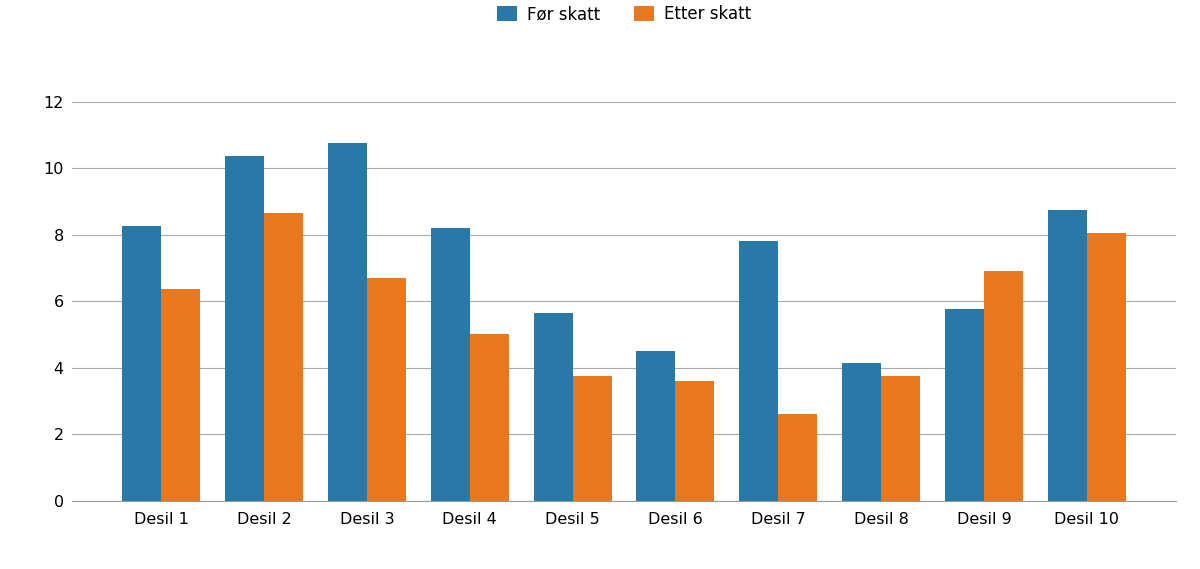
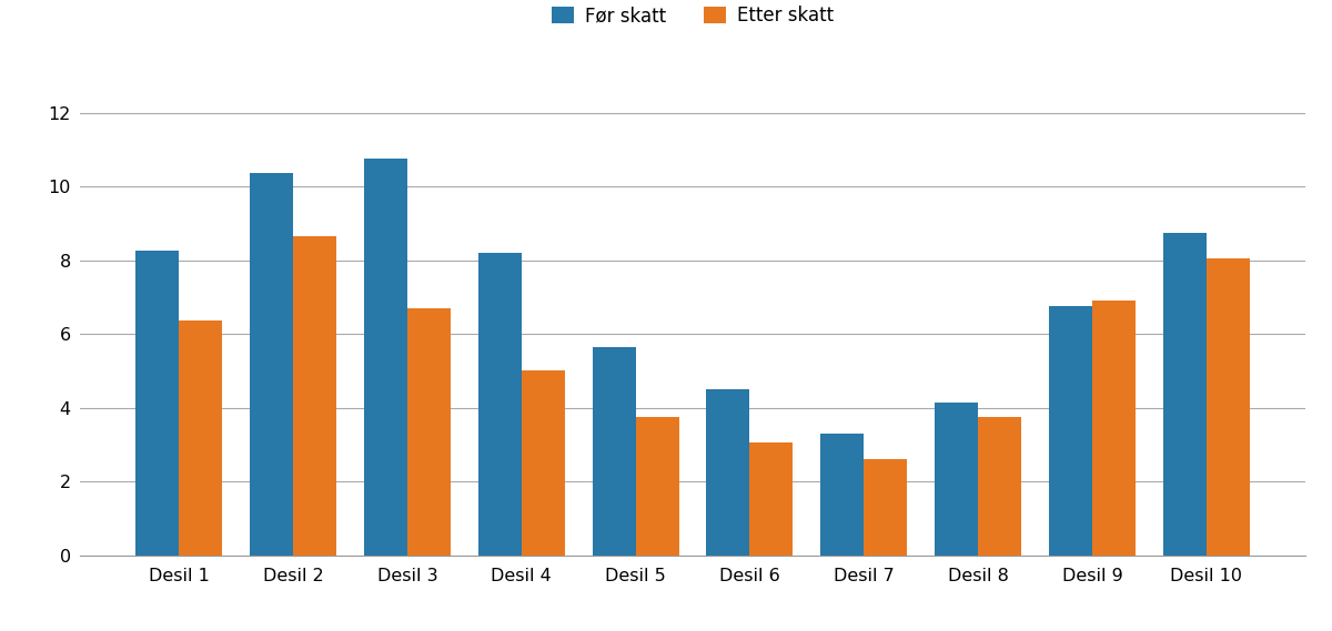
Etter skatt/Desil 6: 3.60 -> 3.05
Før skatt/Desil 7: 7.80 -> 3.30
Før skatt/Desil 9: 5.75 -> 6.75
